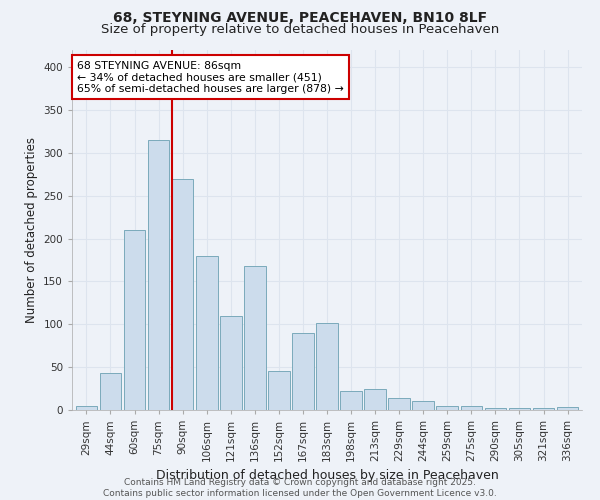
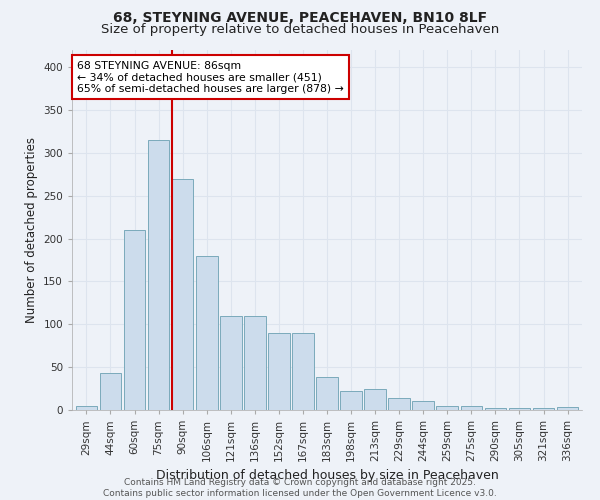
136sqm: 168 -> 110
152sqm: 46 -> 90
183sqm: 102 -> 38
